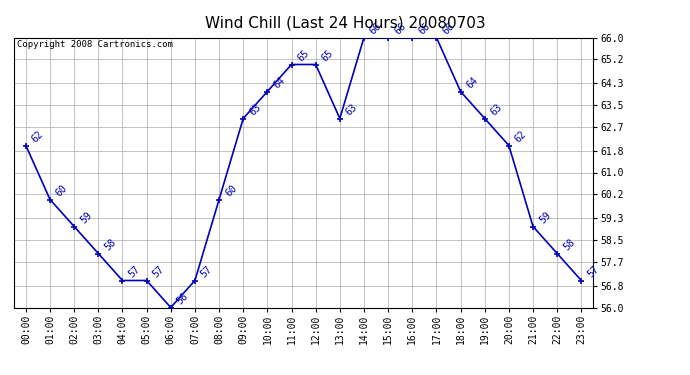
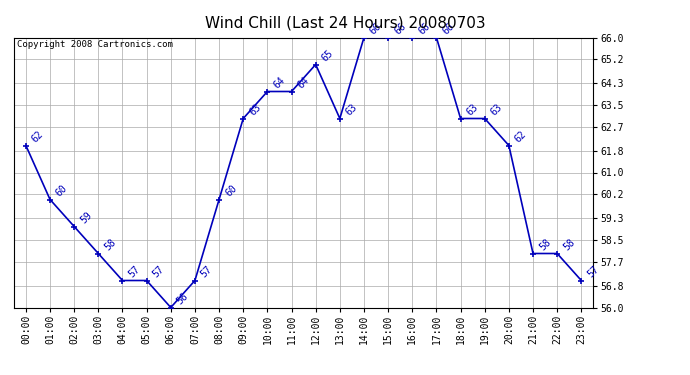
11:00: 65 -> 64
18:00: 64 -> 63
21:00: 59 -> 58
